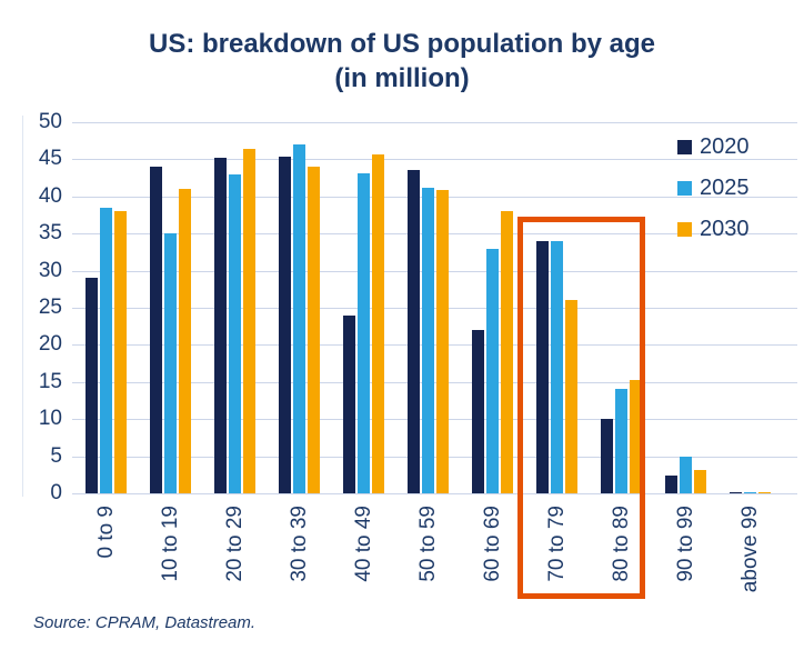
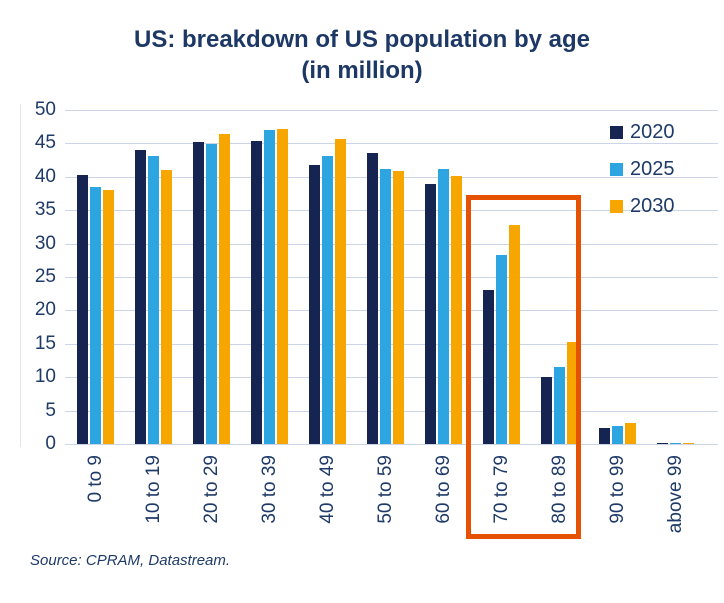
2020/0 to 9: 29 -> 40
2025/10 to 19: 35 -> 43
2025/20 to 29: 43 -> 45
2030/30 to 39: 44 -> 47
2020/40 to 49: 24 -> 42
2020/60 to 69: 22 -> 39
2025/60 to 69: 33 -> 41
2030/60 to 69: 38 -> 40
2020/70 to 79: 34 -> 23
2025/70 to 79: 34 -> 28
2030/70 to 79: 26 -> 33
2025/80 to 89: 14 -> 12
2025/90 to 99: 5 -> 3
